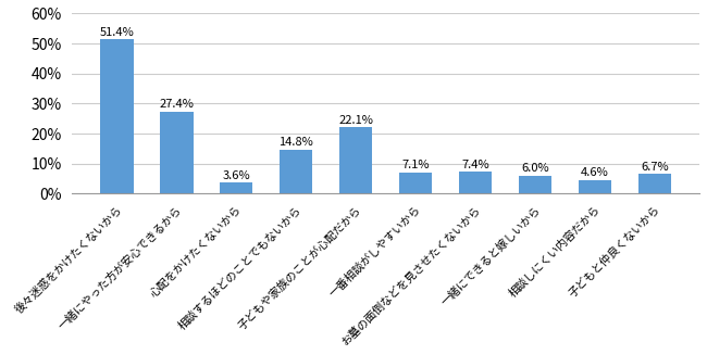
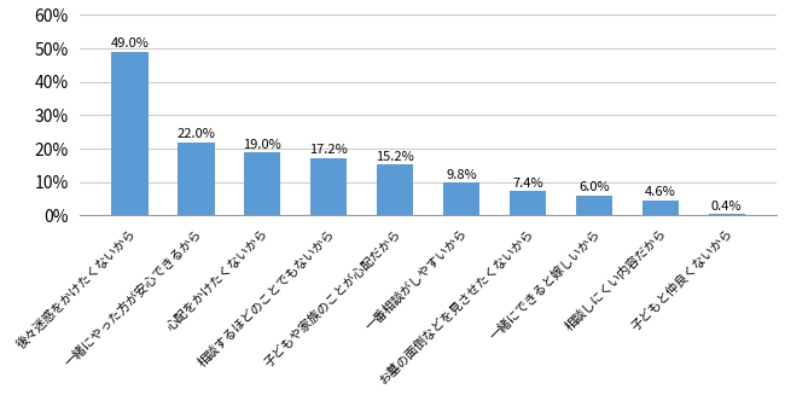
後々迷惑をかけたくないから: 51.4% -> 49.0%
一緒にやった方が安心できるから: 27.4% -> 22.0%
心配をかけたくないから: 3.6% -> 19.0%
相談するほどのことでもないから: 14.8% -> 17.2%
子どもや家族のことが心配だから: 22.1% -> 15.2%
一番相談がしやすいから: 7.1% -> 9.8%
子どもと仲良くないから: 6.7% -> 0.4%
